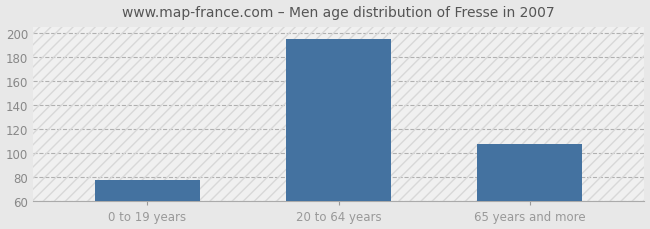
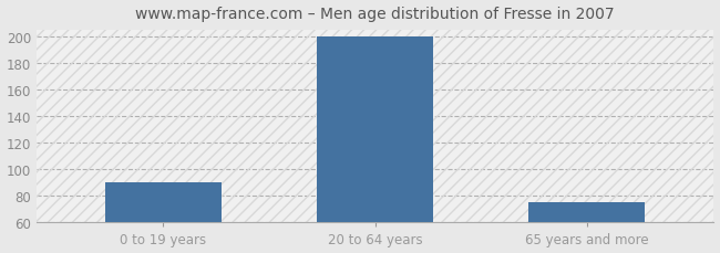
0 to 19 years: 78 -> 90
20 to 64 years: 195 -> 200
65 years and more: 108 -> 75
